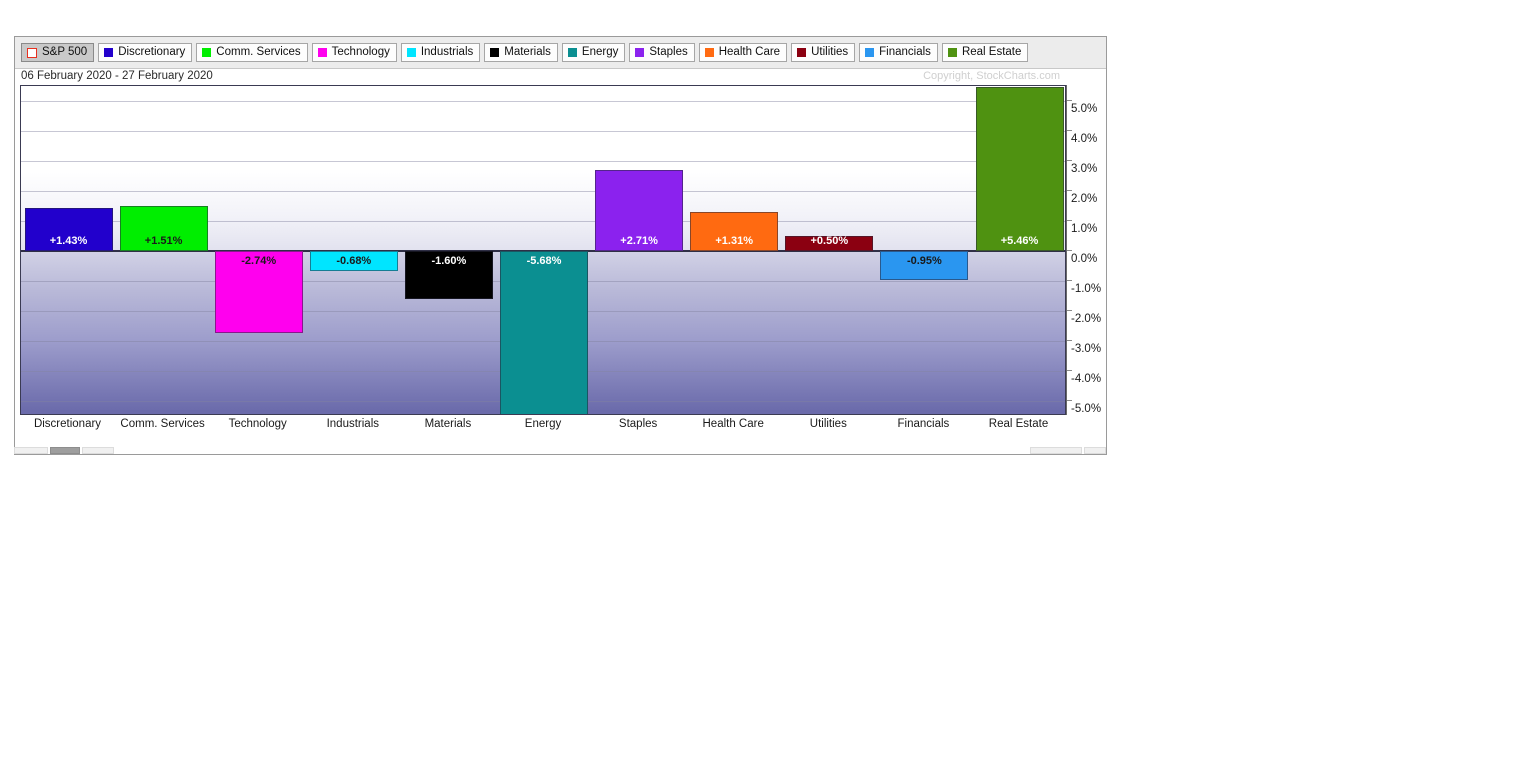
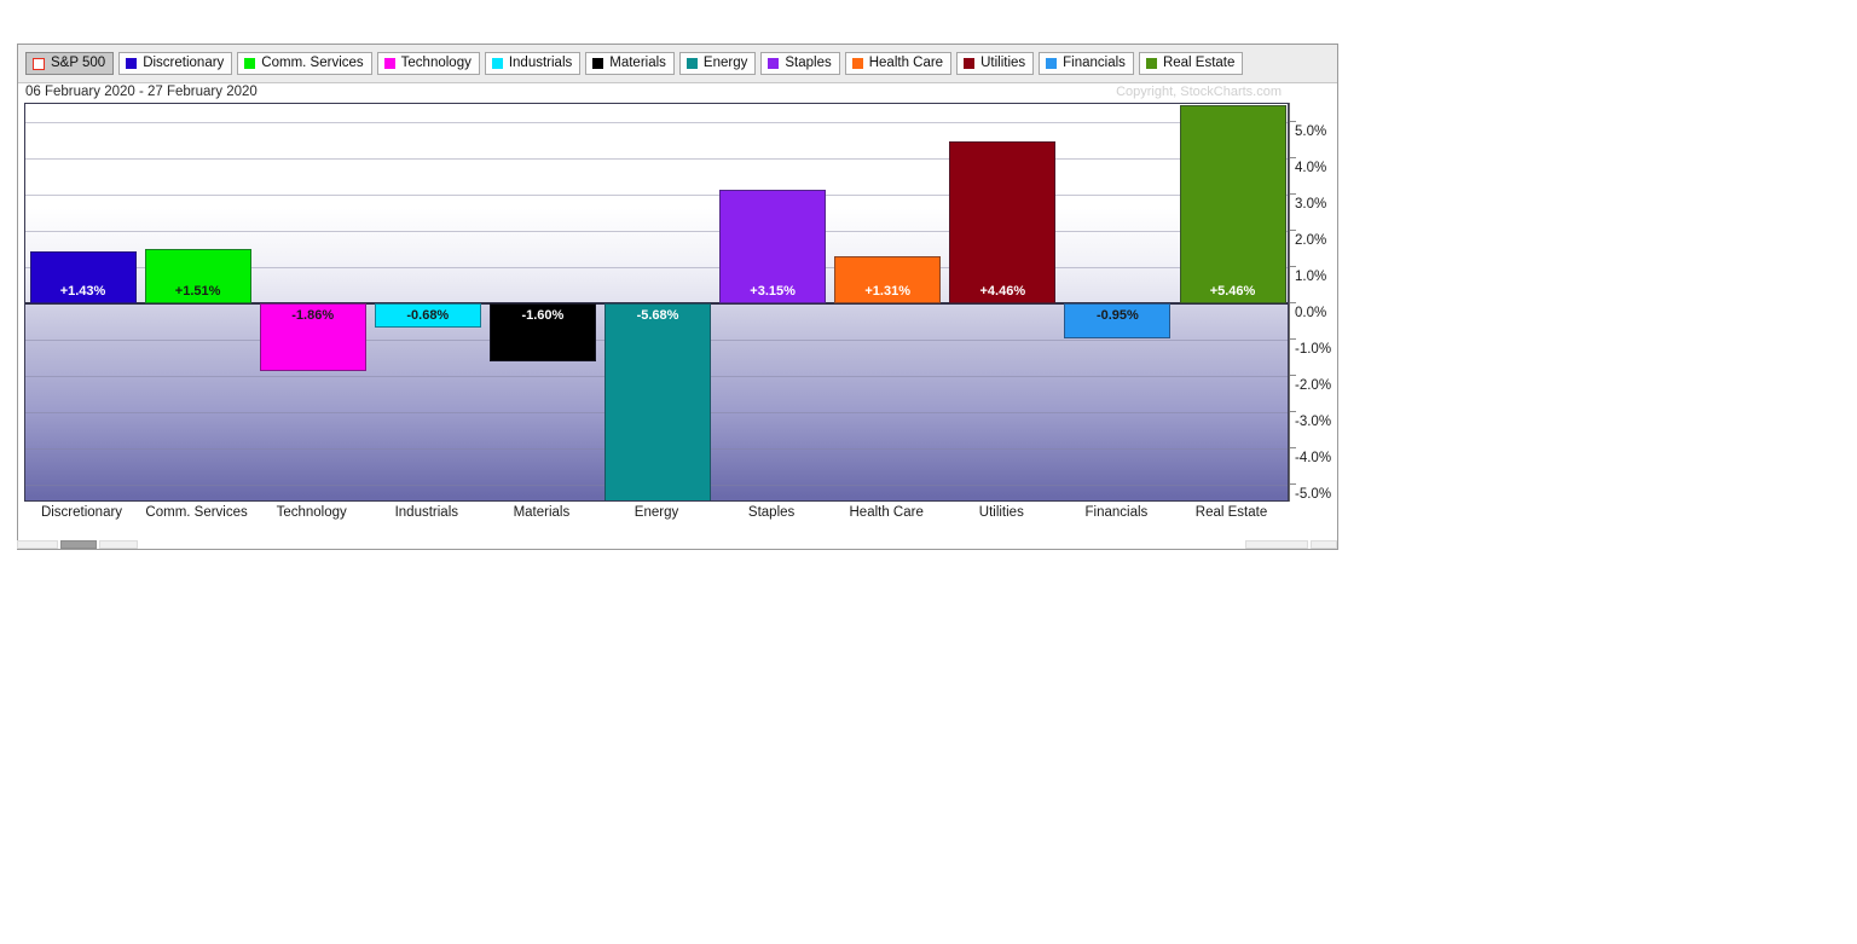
Technology: -2.74% -> -1.86%
Staples: +2.71% -> +3.15%
Utilities: +0.50% -> +4.46%
